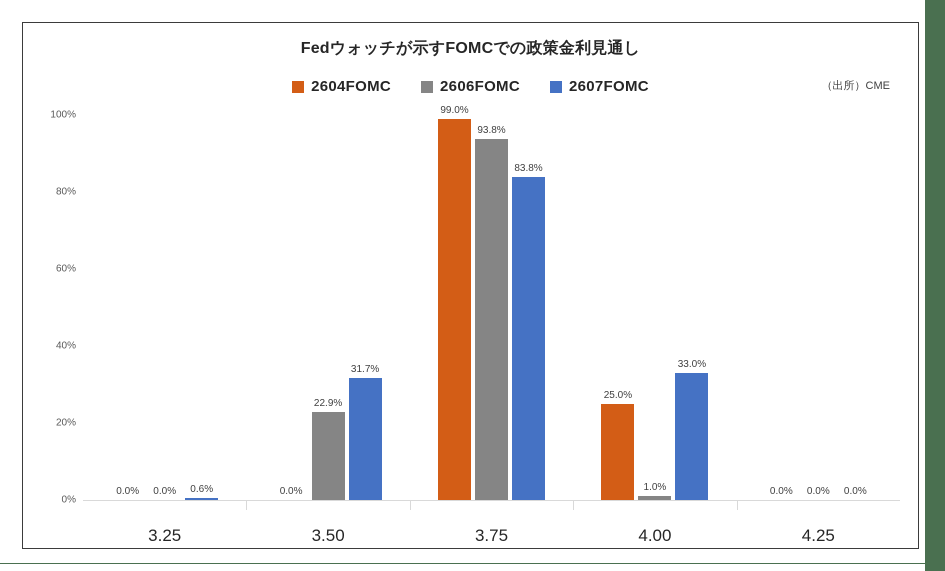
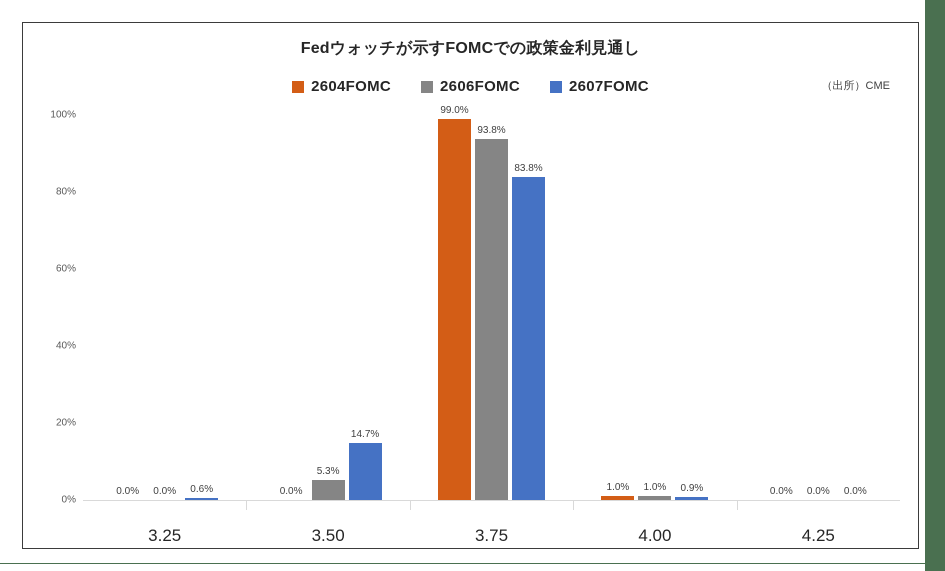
2606FOMC/3.50: 22.9% -> 5.3%
2607FOMC/3.50: 31.7% -> 14.7%
2604FOMC/4.00: 25.0% -> 1.0%
2607FOMC/4.00: 33.0% -> 0.9%
